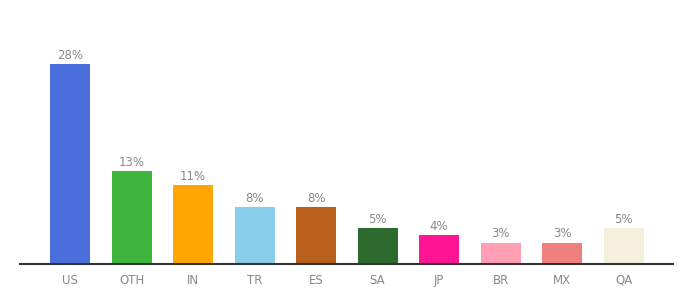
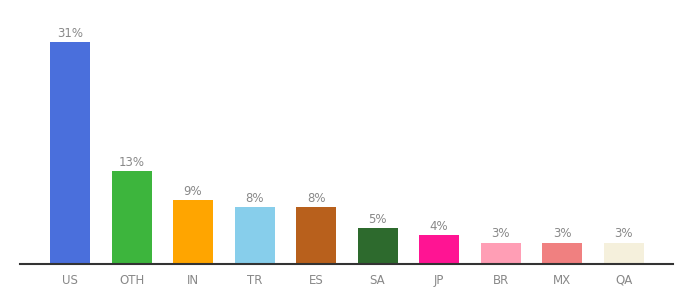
US: 28% -> 31%
IN: 11% -> 9%
QA: 5% -> 3%
